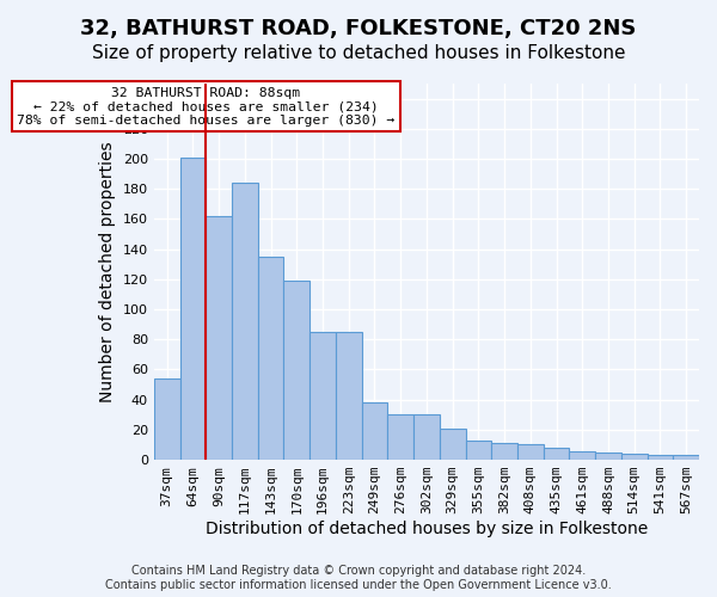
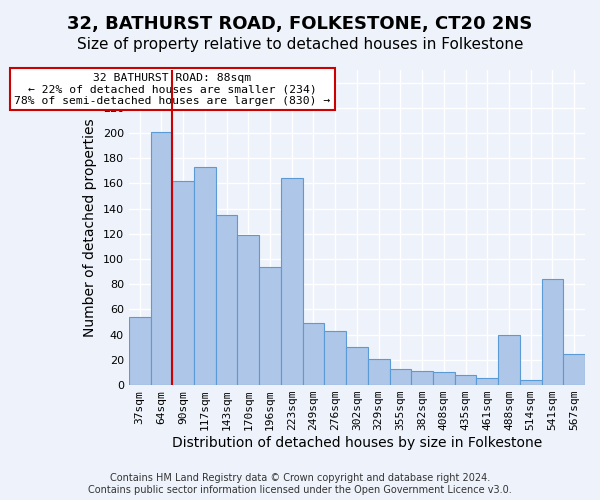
117sqm: 184 -> 173
196sqm: 85 -> 94
223sqm: 85 -> 164
249sqm: 38 -> 49
276sqm: 30 -> 43
488sqm: 5 -> 40
541sqm: 3 -> 84
567sqm: 3 -> 25
